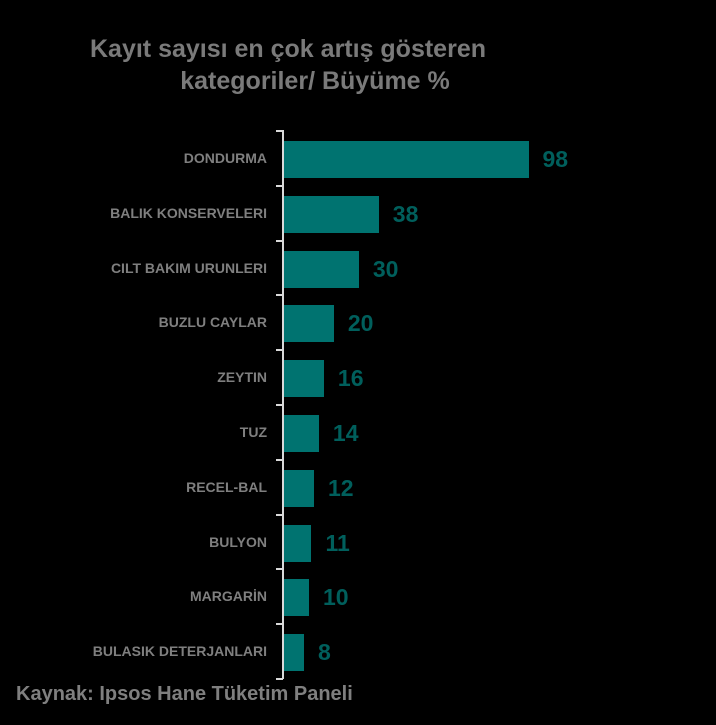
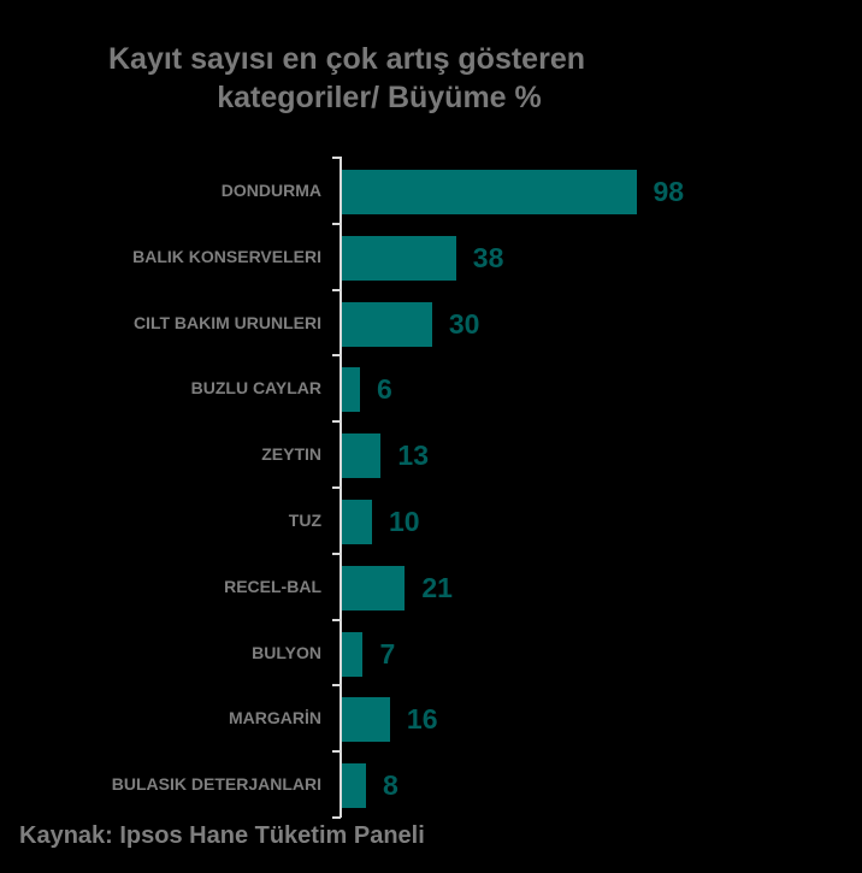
BUZLU CAYLAR: 20 -> 6
ZEYTIN: 16 -> 13
TUZ: 14 -> 10
RECEL-BAL: 12 -> 21
BULYON: 11 -> 7
MARGARİN: 10 -> 16
